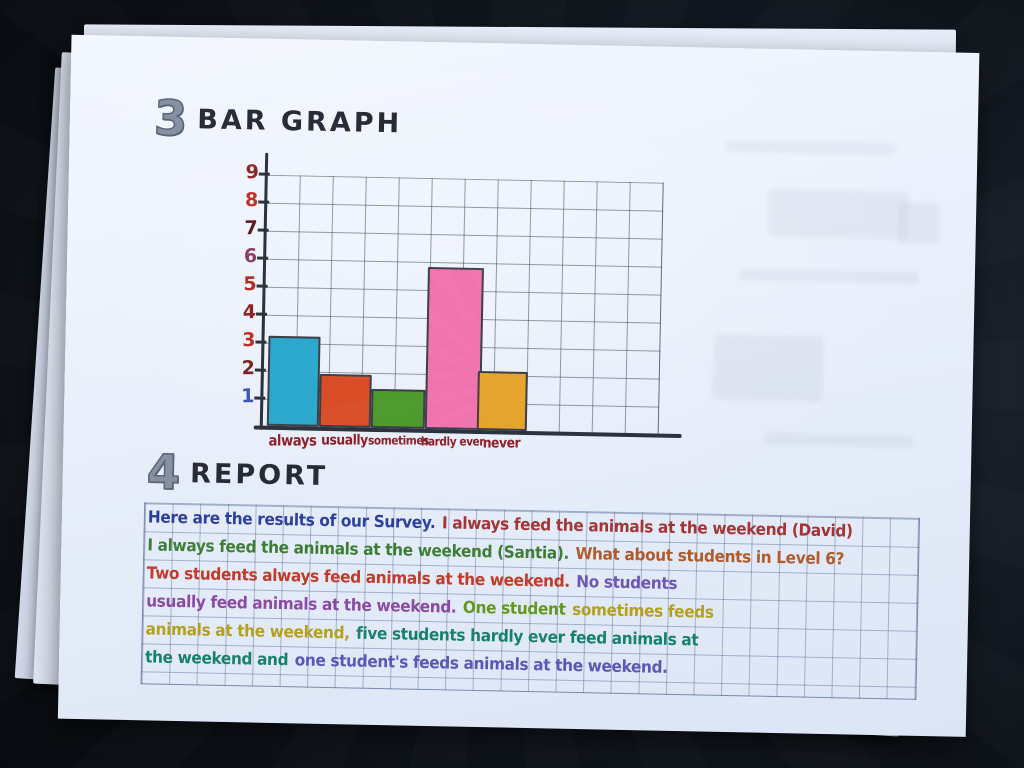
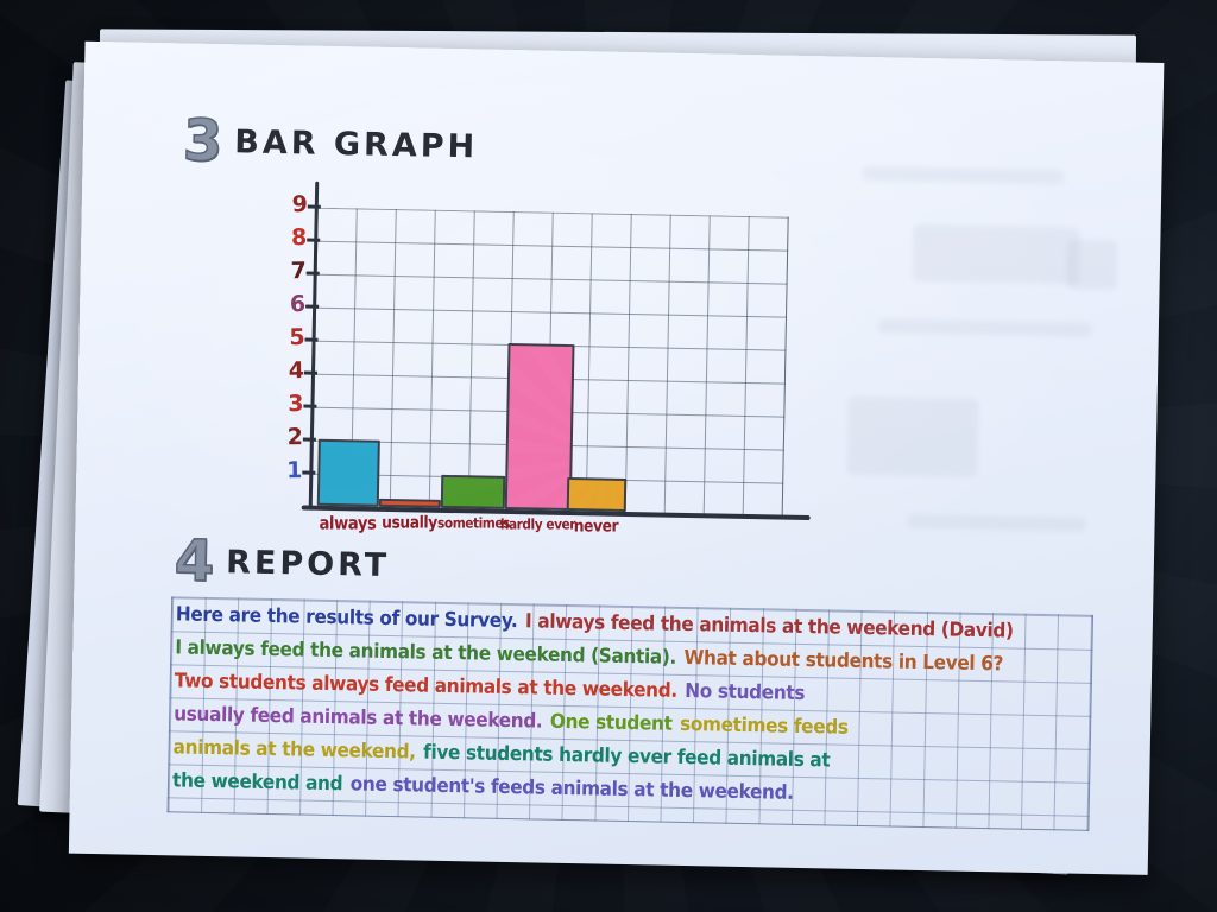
always: 3.2 -> 2.0
usually: 1.9 -> 0.2
sometimes: 1.4 -> 1.0
hardly ever: 5.8 -> 5.0
never: 2.1 -> 1.0
